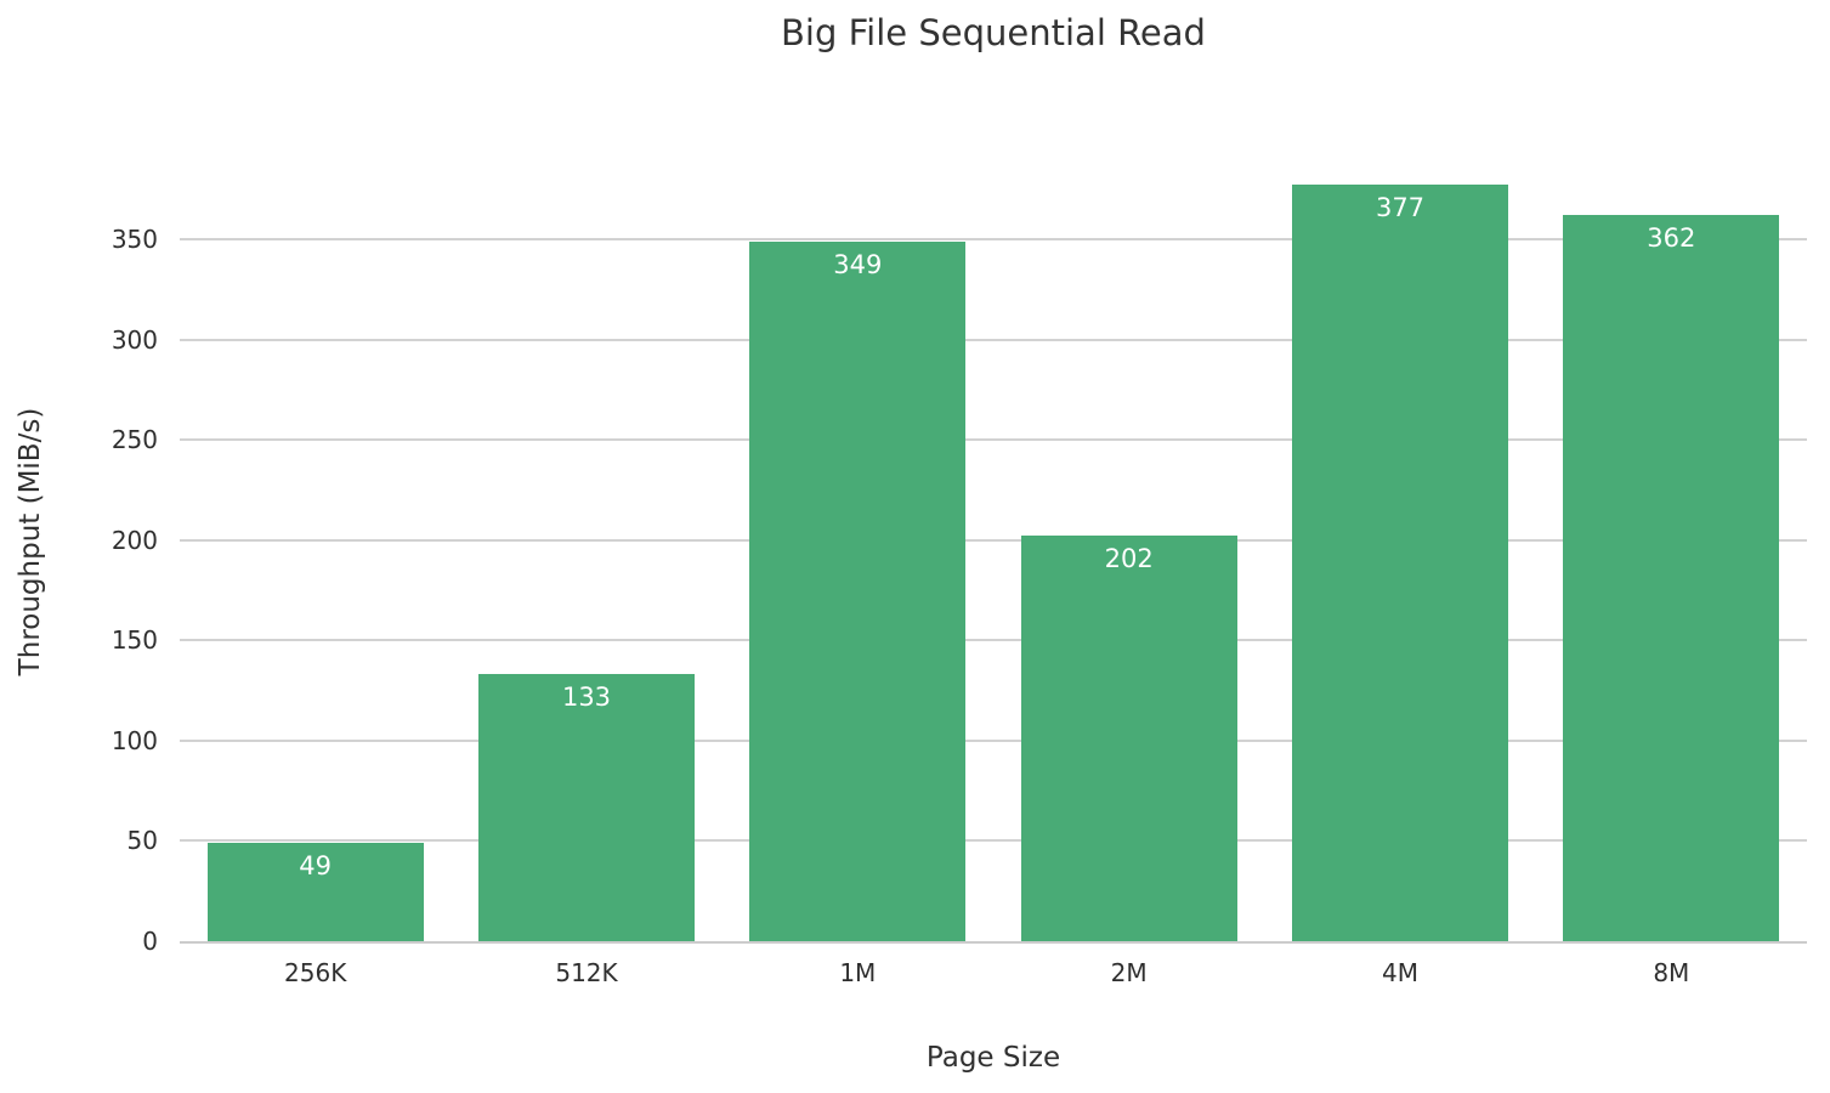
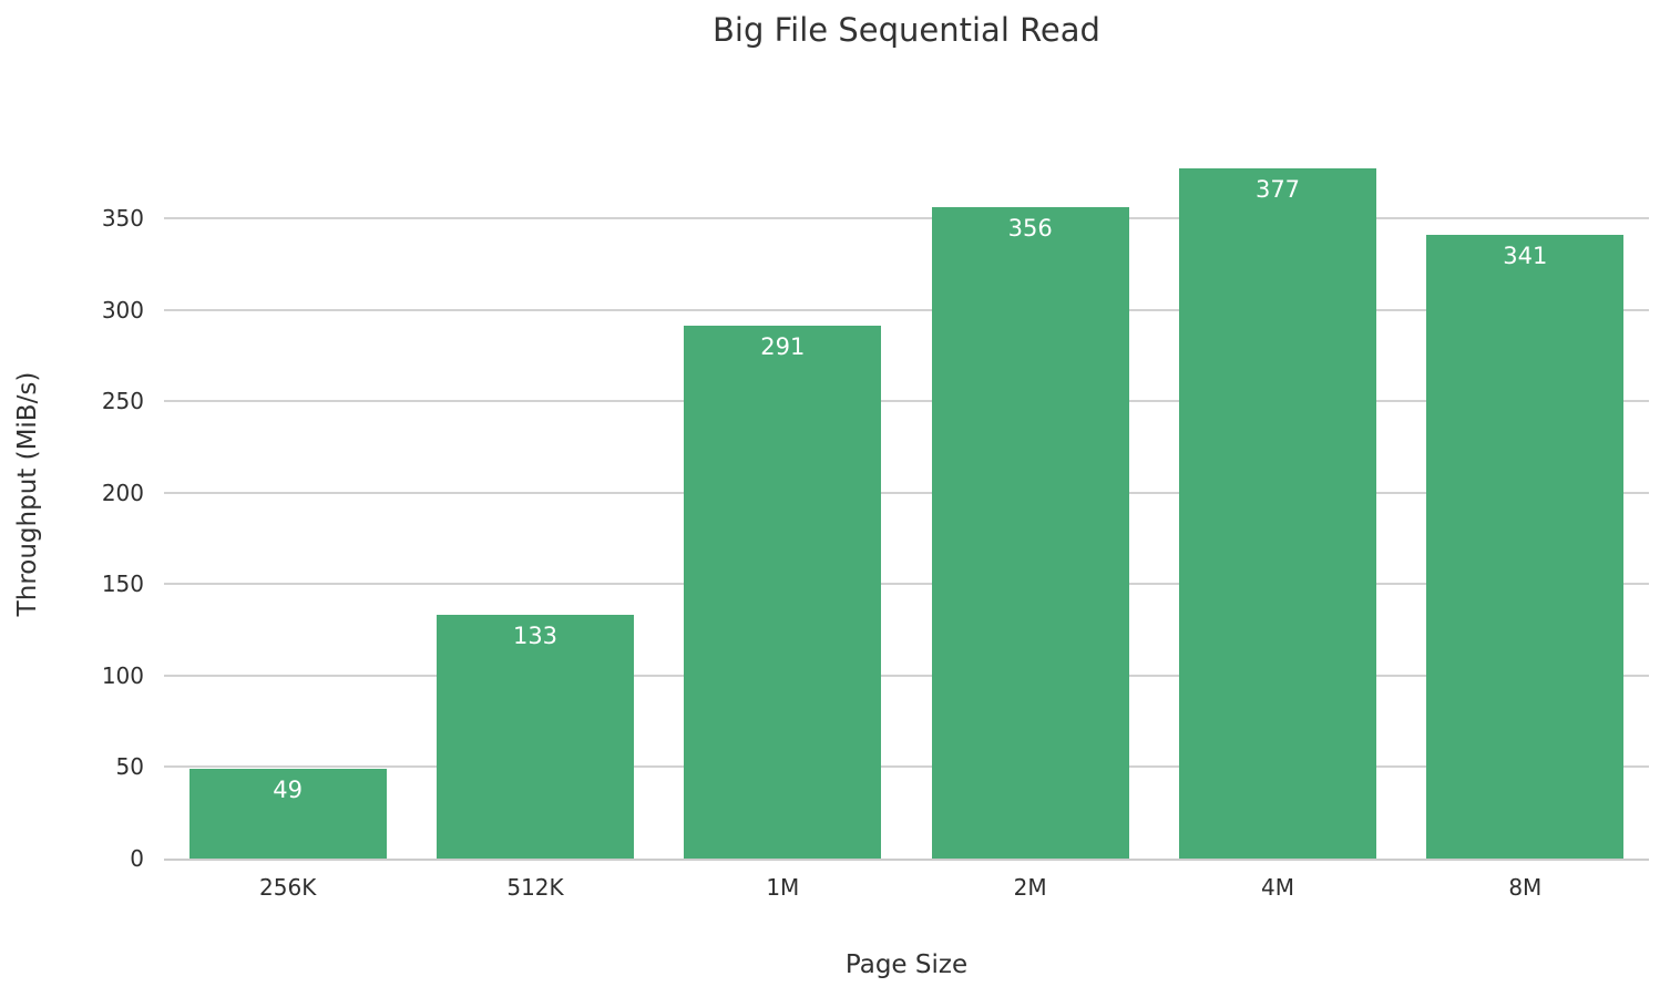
1M: 349 -> 291
2M: 202 -> 356
8M: 362 -> 341
